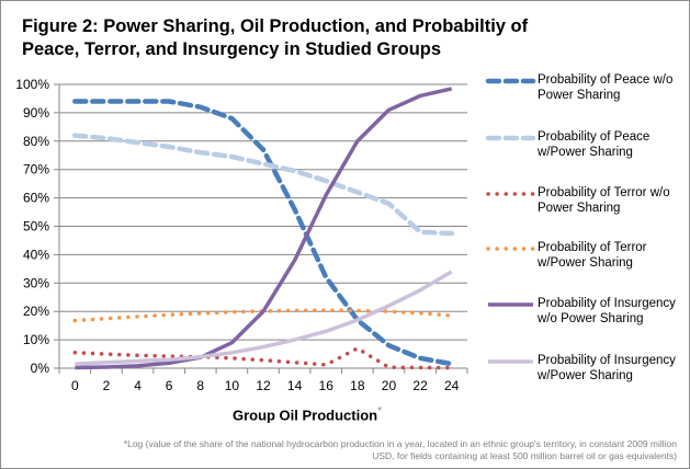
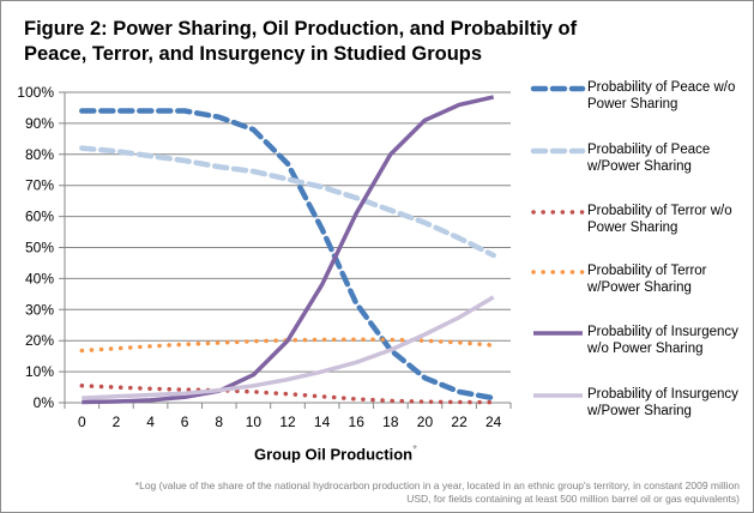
Probability of Terror w/o Power Sharing/18: 7% -> 1%
Probability of Peace w/Power Sharing/22: 48% -> 53%
